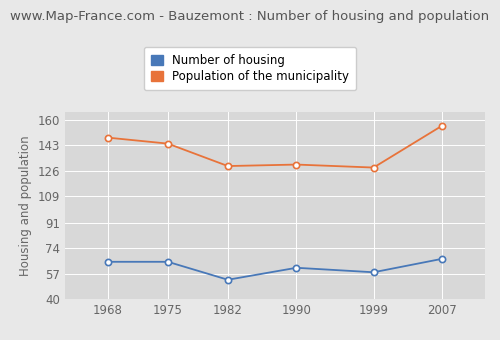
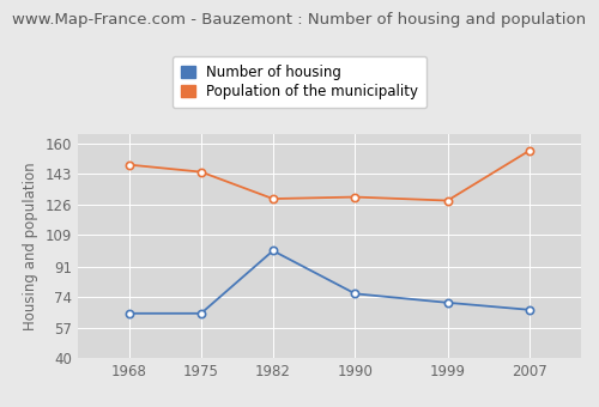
Number of housing/1982: 53 -> 100
Number of housing/1990: 61 -> 76
Number of housing/1999: 58 -> 71
